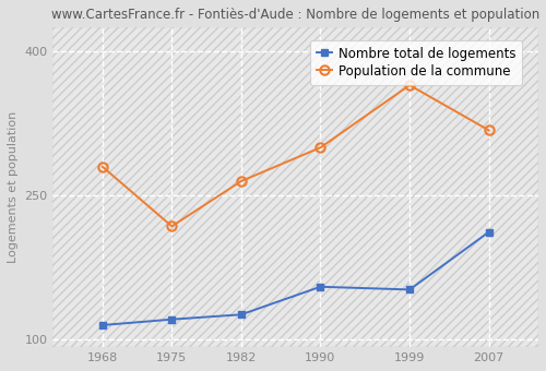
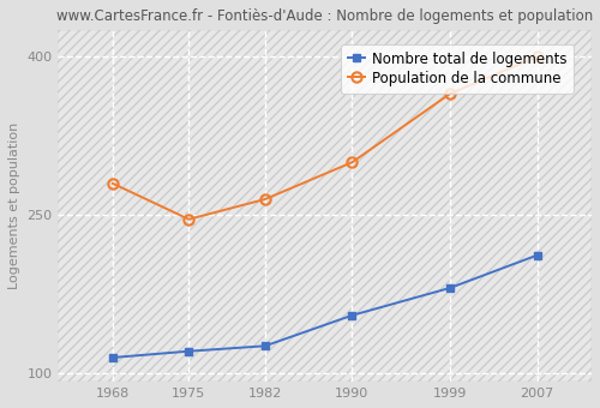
Population de la commune/1975: 218 -> 246
Nombre total de logements/1999: 152 -> 181
Population de la commune/2007: 318 -> 400
